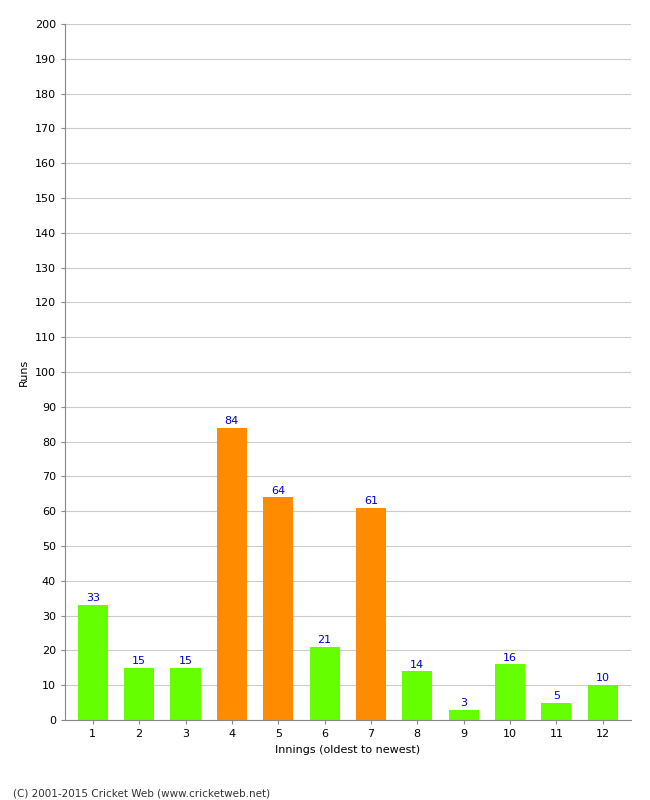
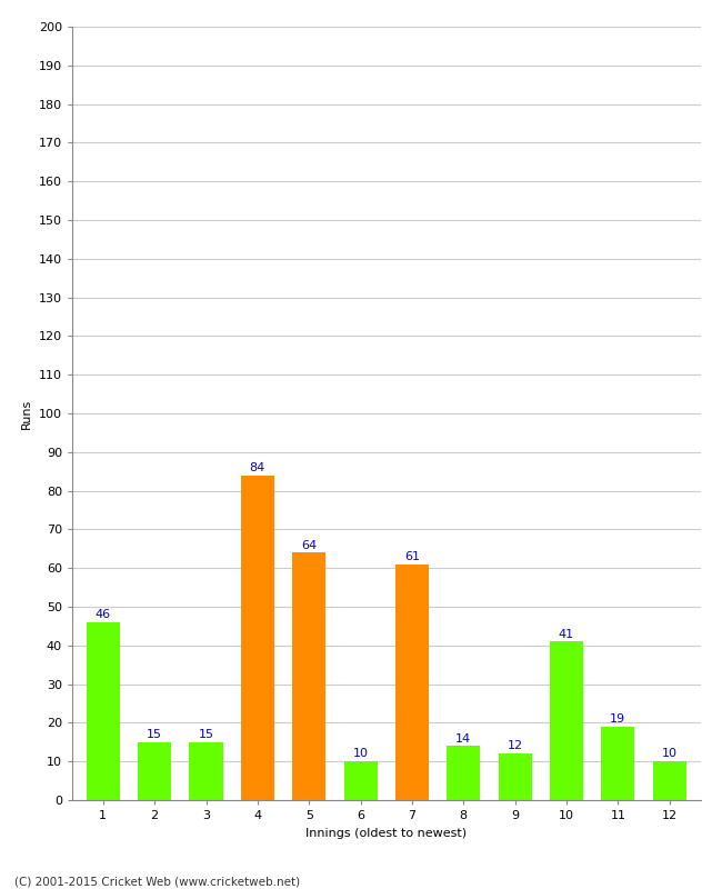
1: 33 -> 46
6: 21 -> 10
9: 3 -> 12
10: 16 -> 41
11: 5 -> 19
